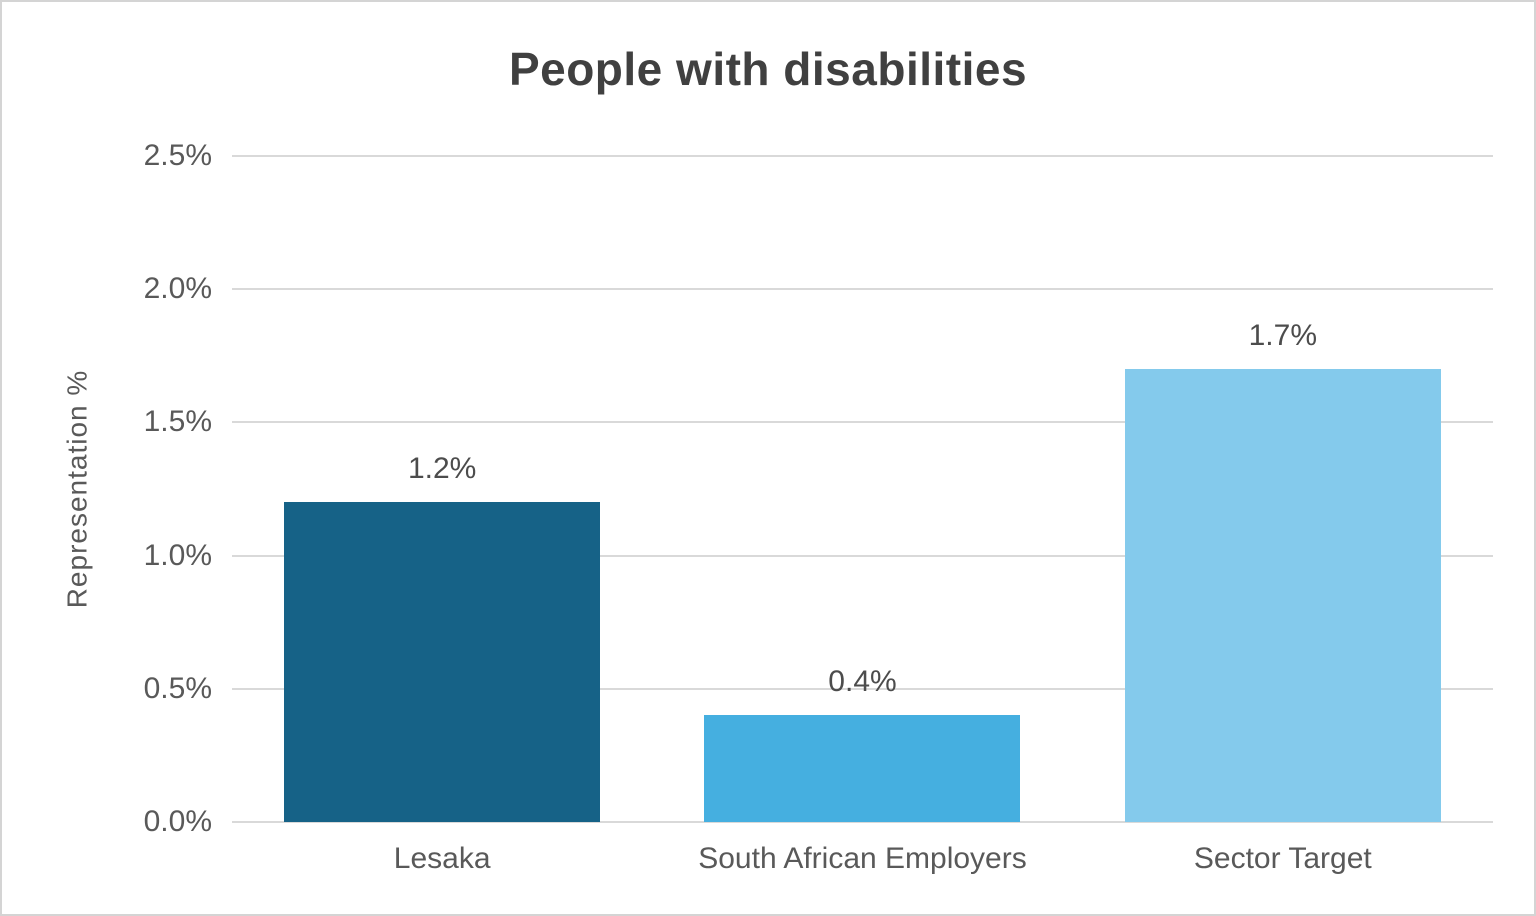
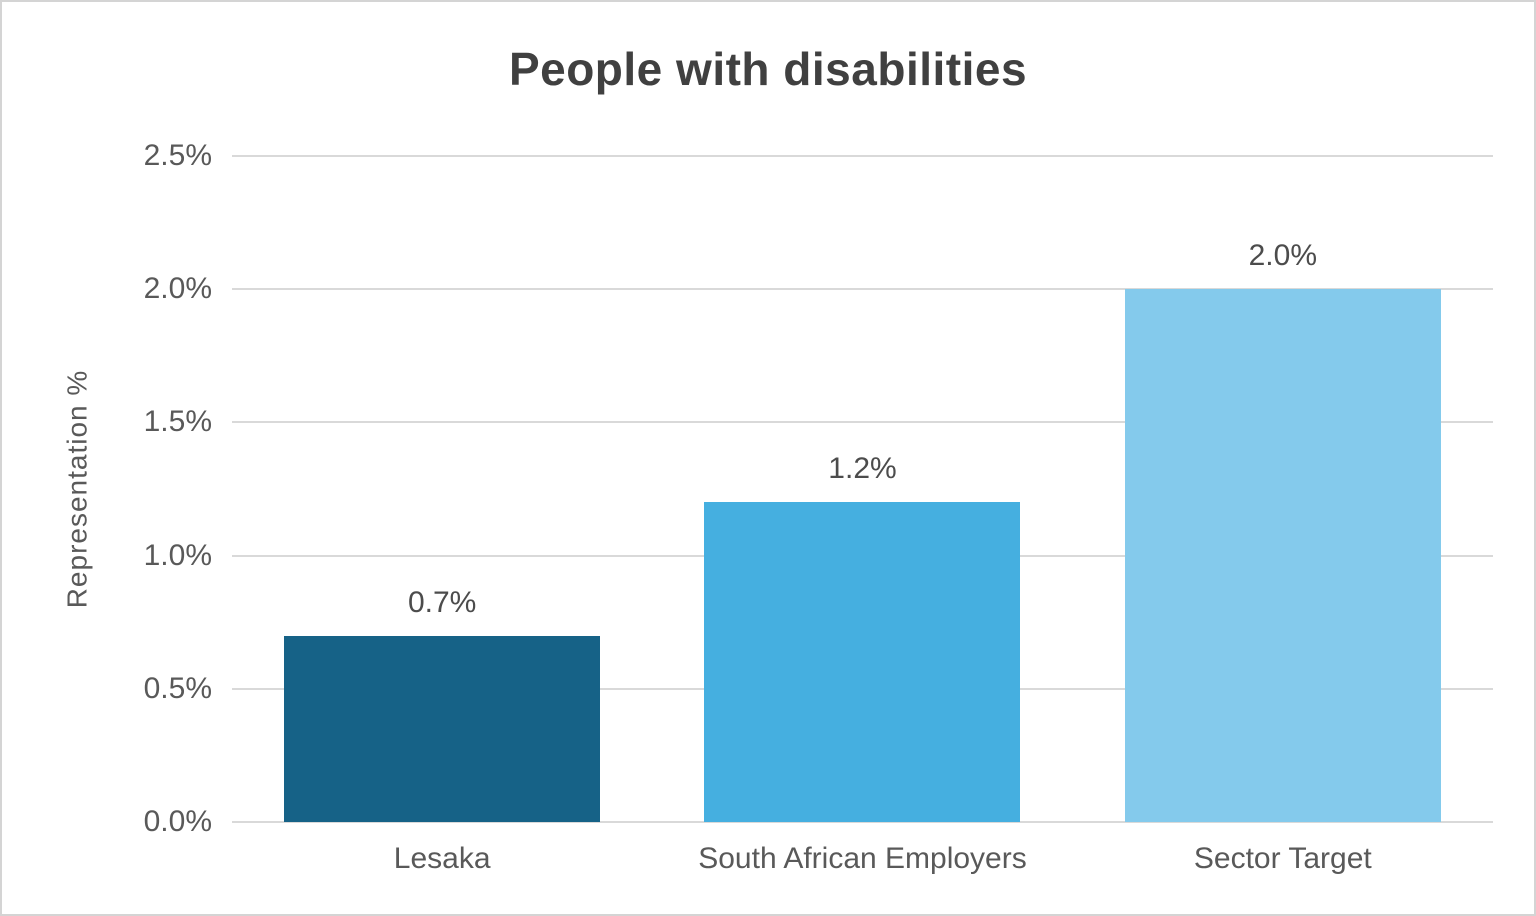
Lesaka: 1.2% -> 0.7%
South African Employers: 0.4% -> 1.2%
Sector Target: 1.7% -> 2.0%
